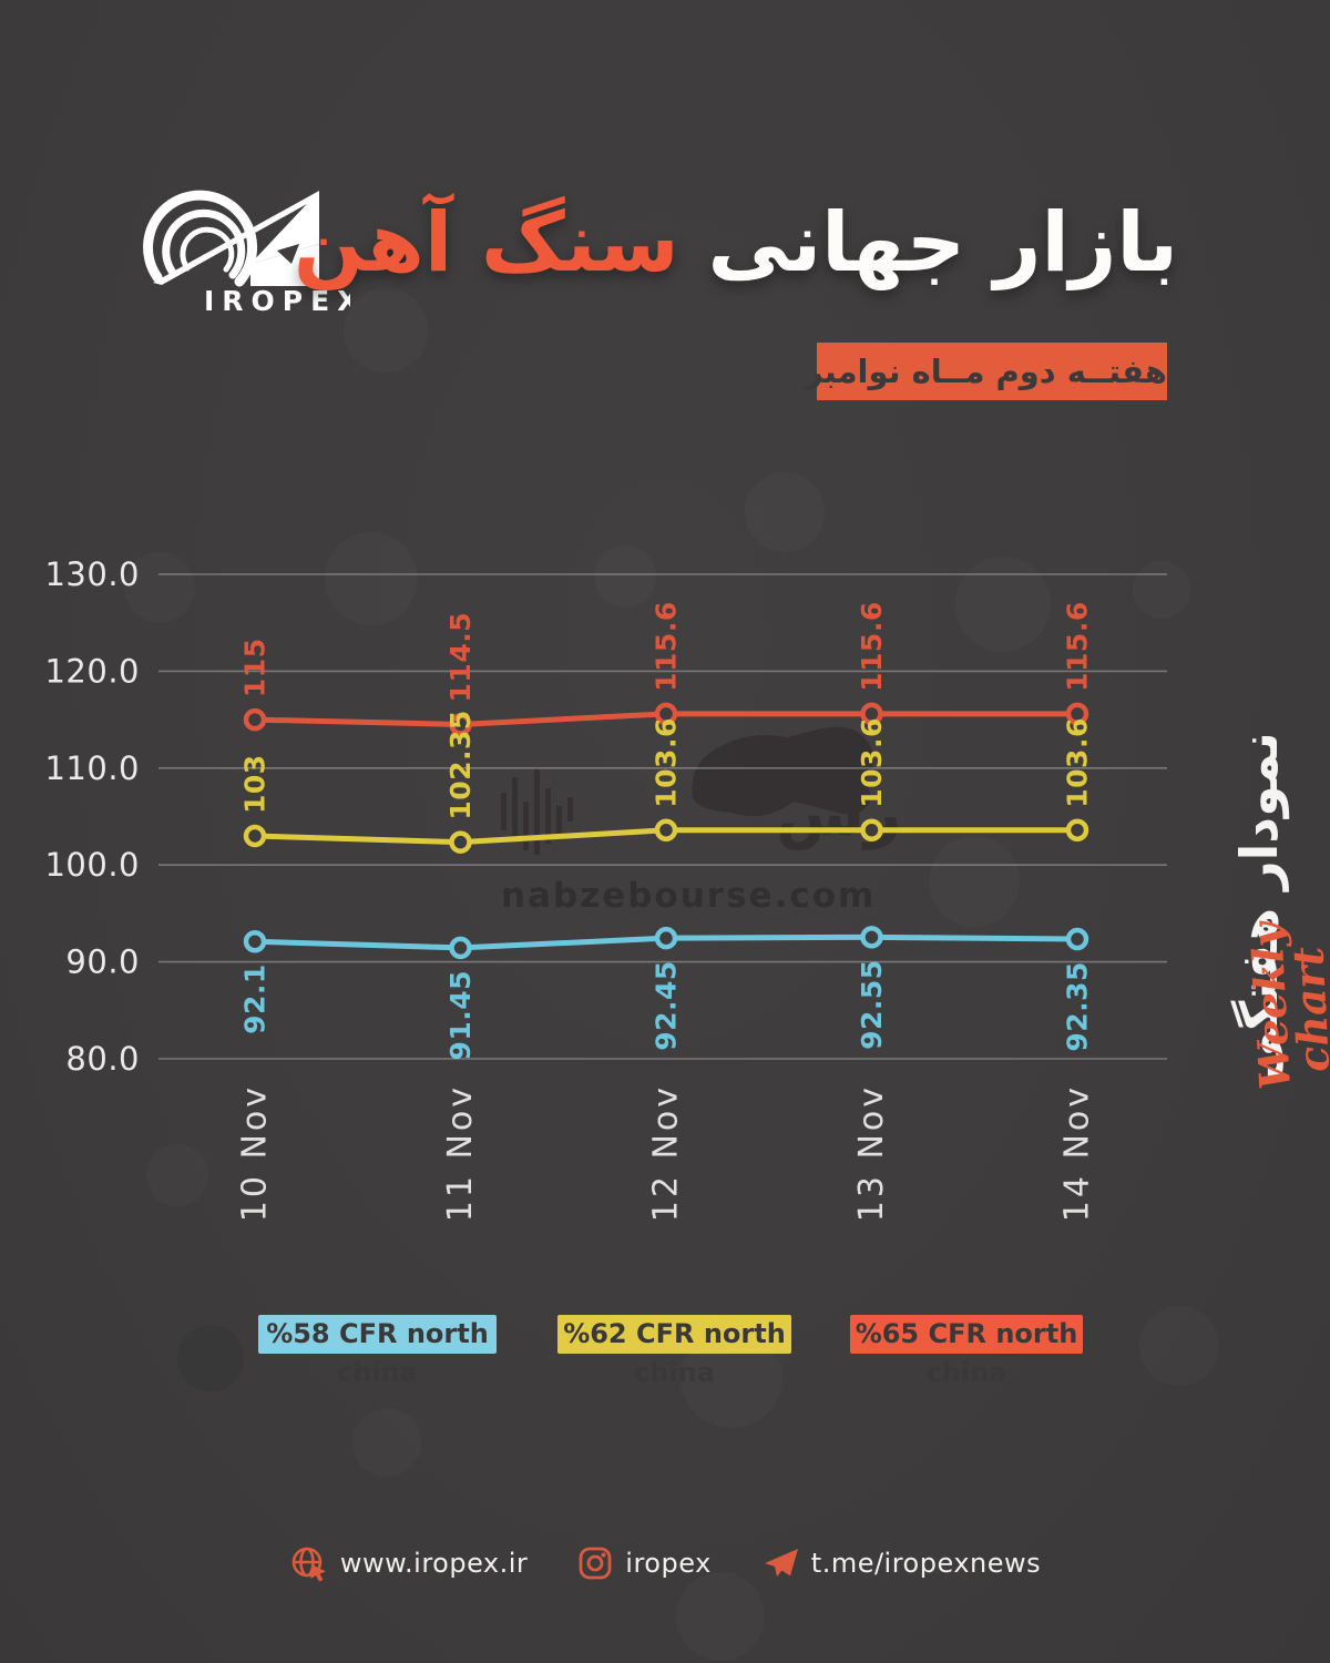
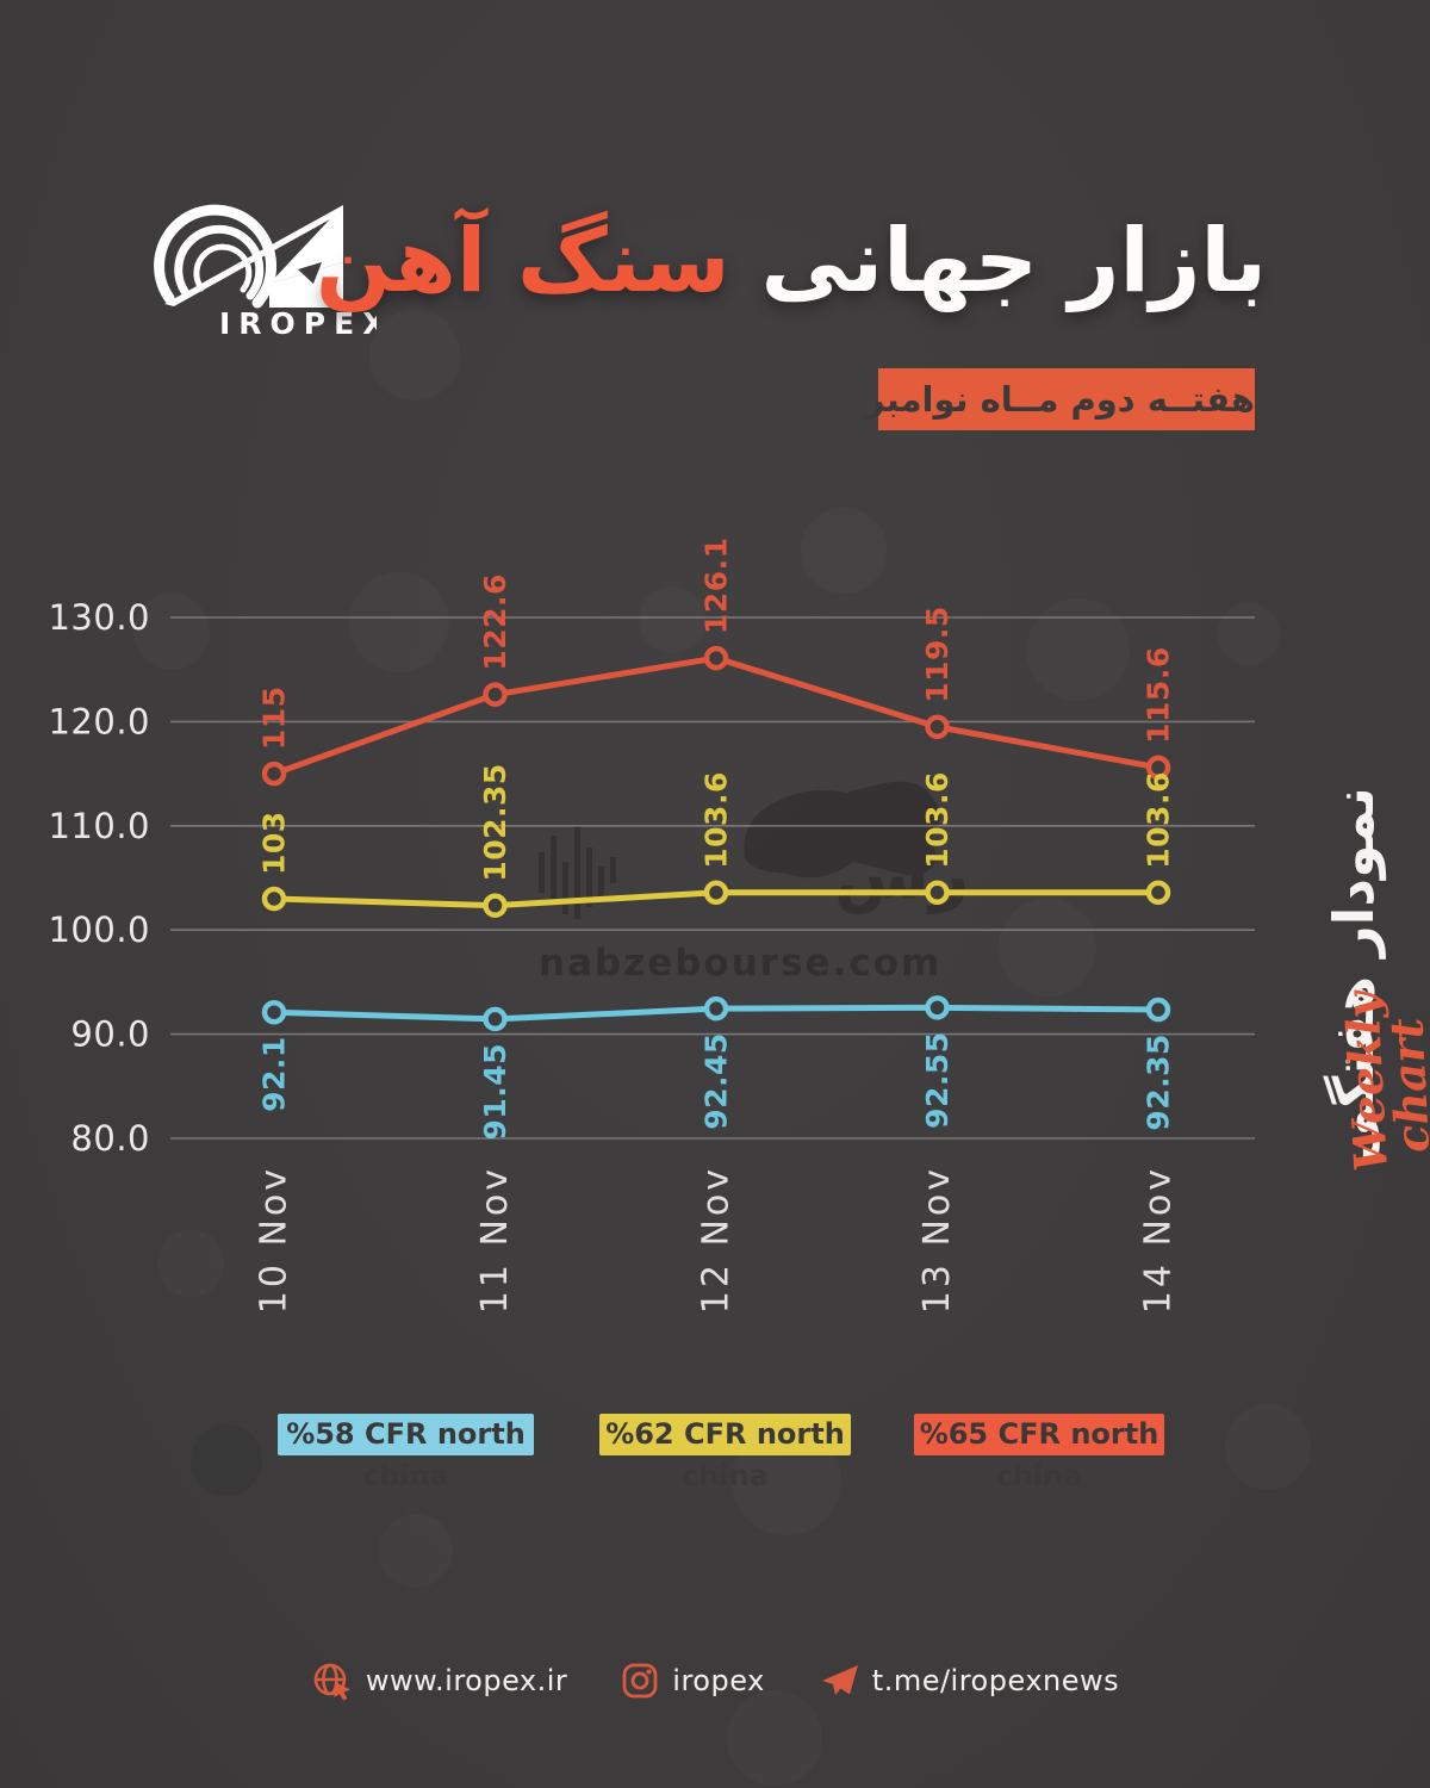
%65 CFR north china/11 Nov: 114.5 -> 122.6
%65 CFR north china/12 Nov: 115.6 -> 126.1
%65 CFR north china/13 Nov: 115.6 -> 119.5
